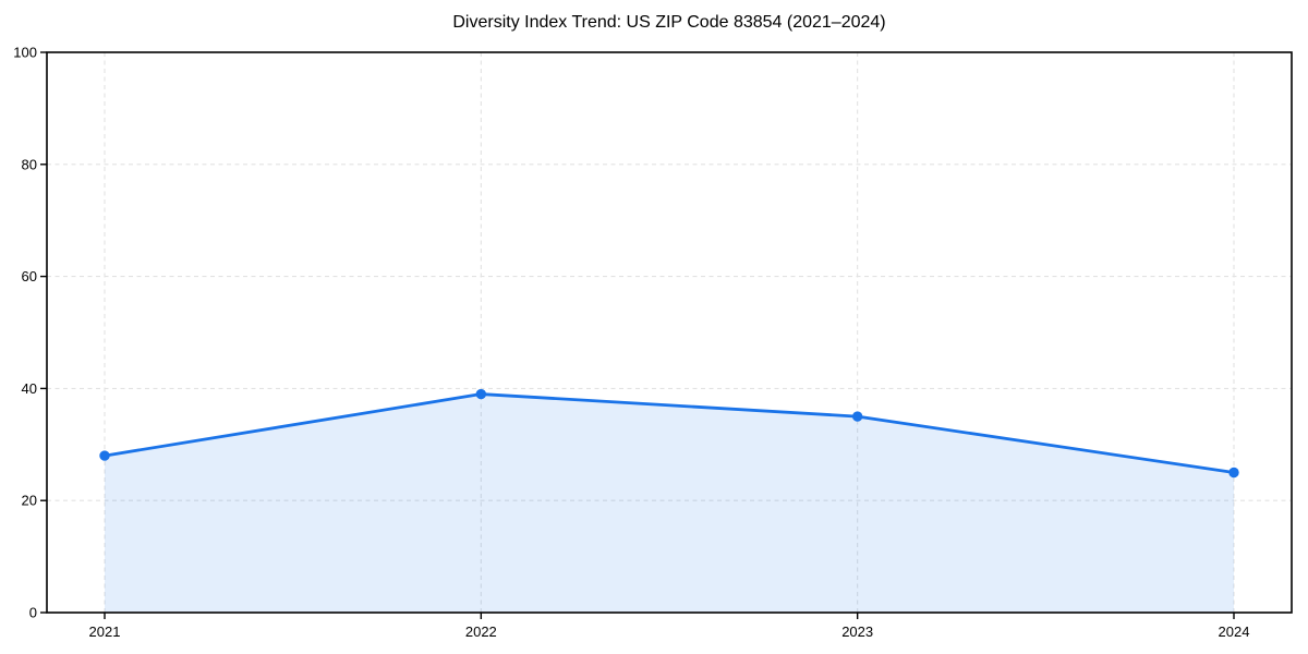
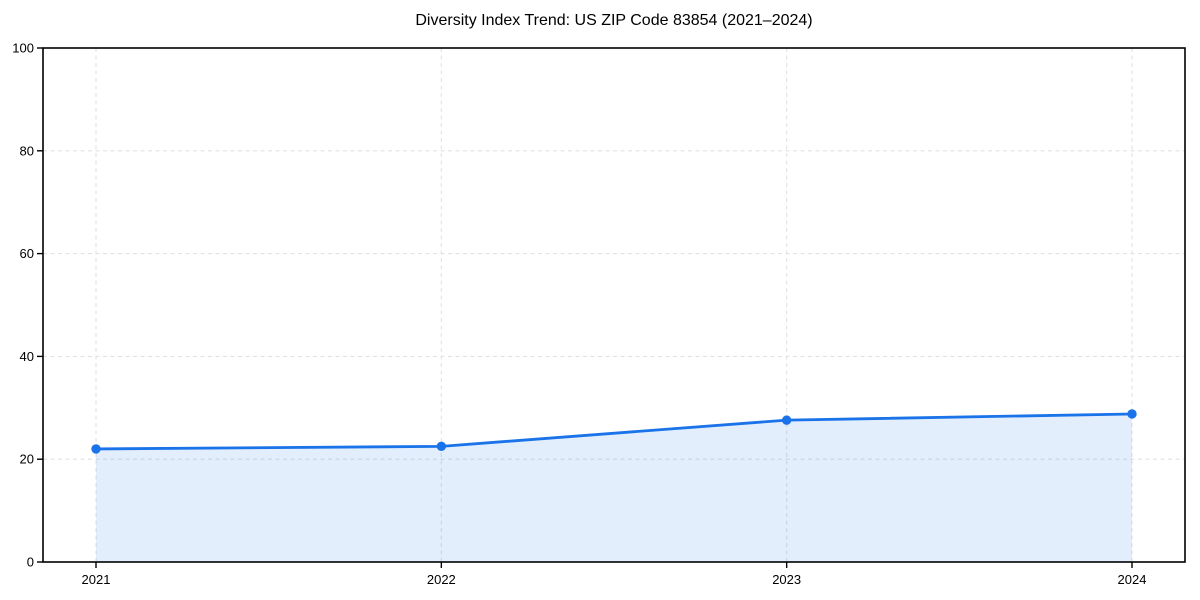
2021: 28 -> 22
2022: 39 -> 22
2023: 35 -> 28
2024: 25 -> 29
